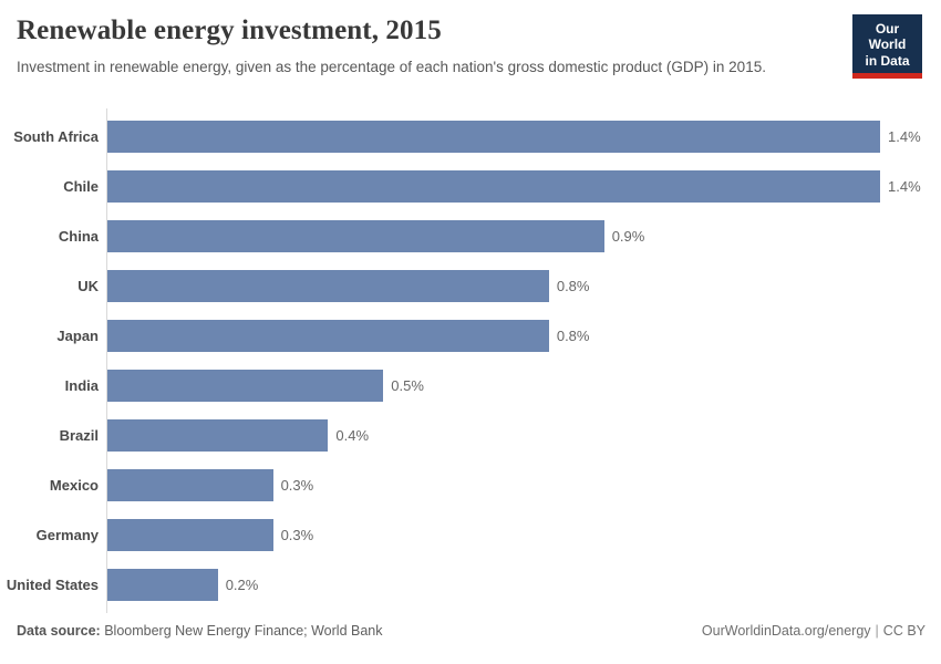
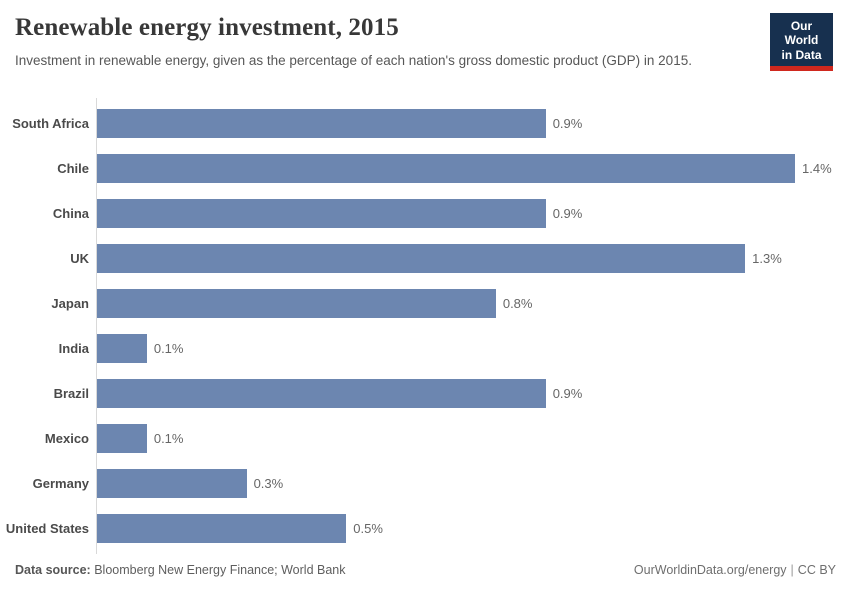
South Africa: 1.4% -> 0.9%
UK: 0.8% -> 1.3%
India: 0.5% -> 0.1%
Brazil: 0.4% -> 0.9%
Mexico: 0.3% -> 0.1%
United States: 0.2% -> 0.5%
